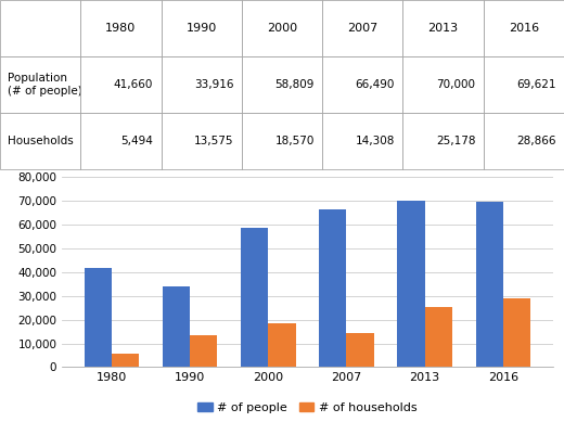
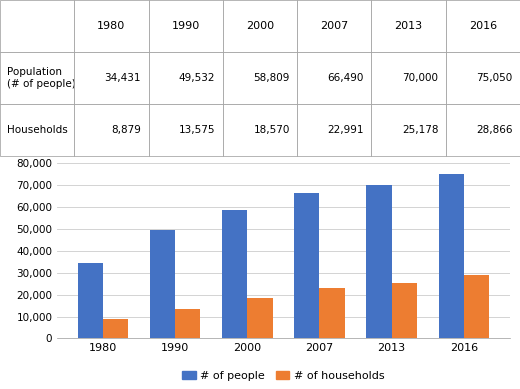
# of people/1980: 41,660 -> 34,431
# of households/1980: 5,494 -> 8,879
# of people/1990: 33,916 -> 49,532
# of households/2007: 14,308 -> 22,991
# of people/2016: 69,621 -> 75,050
